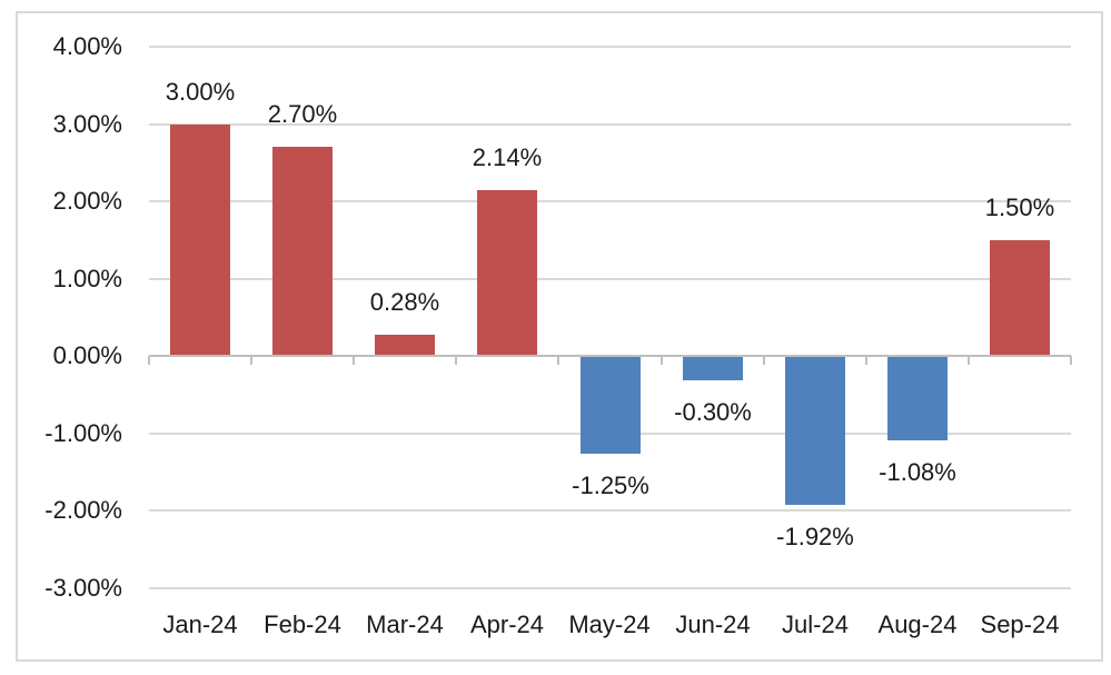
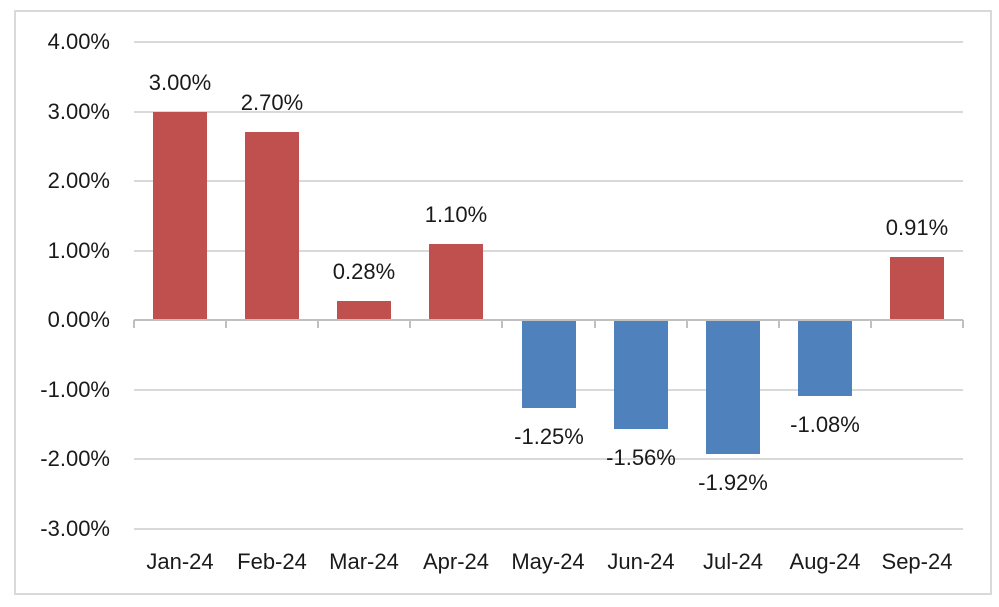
Apr-24: 2.14% -> 1.10%
Jun-24: -0.30% -> -1.56%
Sep-24: 1.50% -> 0.91%
